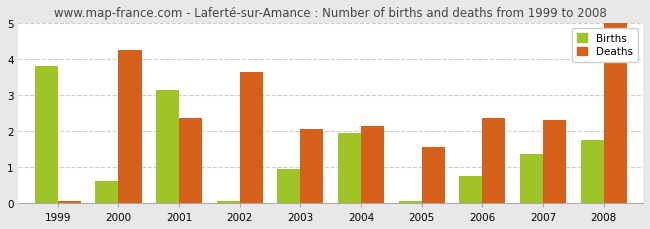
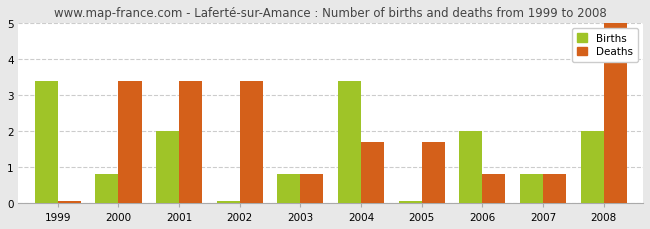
Births/1999: 3.80 -> 3.40
Births/2000: 0.60 -> 0.80
Deaths/2000: 4.25 -> 3.40
Births/2001: 3.15 -> 2.00
Deaths/2001: 2.35 -> 3.40
Deaths/2002: 3.65 -> 3.40
Births/2003: 0.95 -> 0.80
Deaths/2003: 2.05 -> 0.80
Births/2004: 1.95 -> 3.40
Deaths/2004: 2.15 -> 1.70
Deaths/2005: 1.55 -> 1.70
Births/2006: 0.75 -> 2.00
Deaths/2006: 2.35 -> 0.80
Births/2007: 1.35 -> 0.80
Deaths/2007: 2.30 -> 0.80
Births/2008: 1.75 -> 2.00
